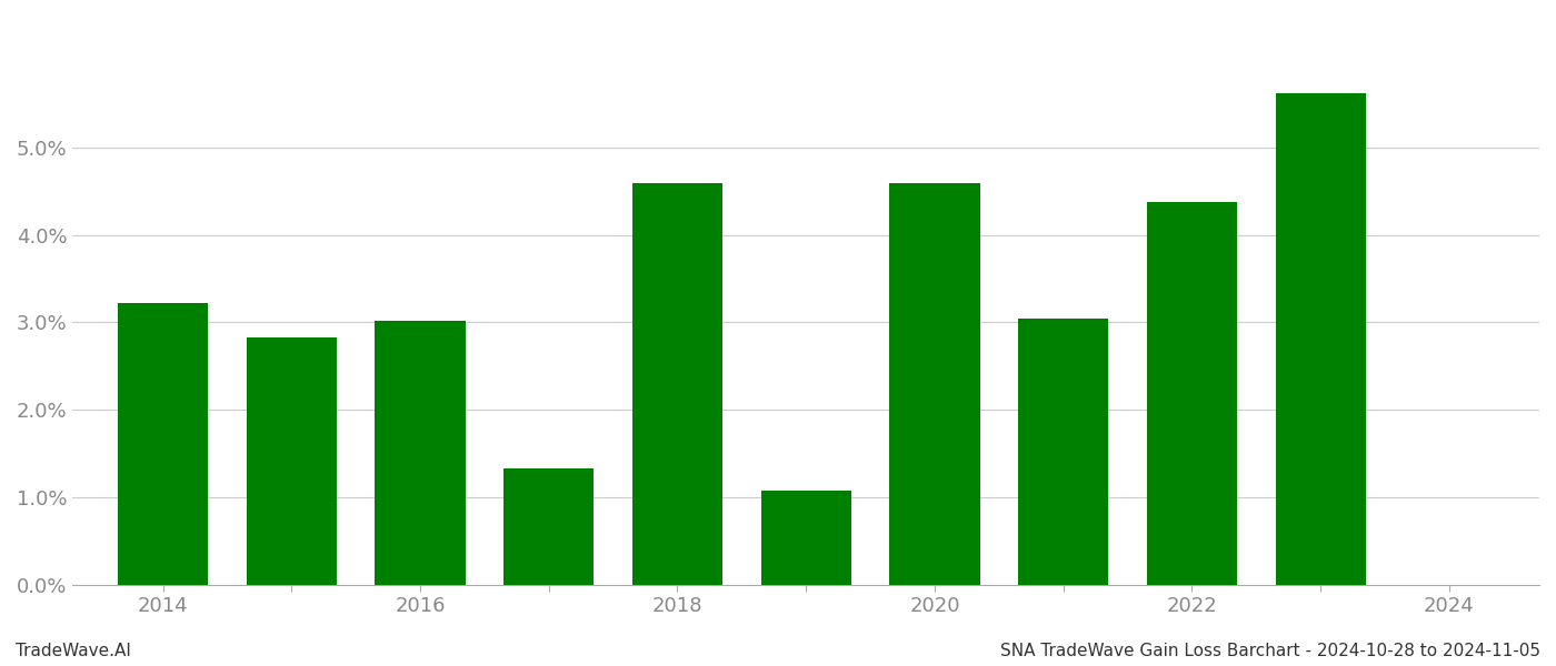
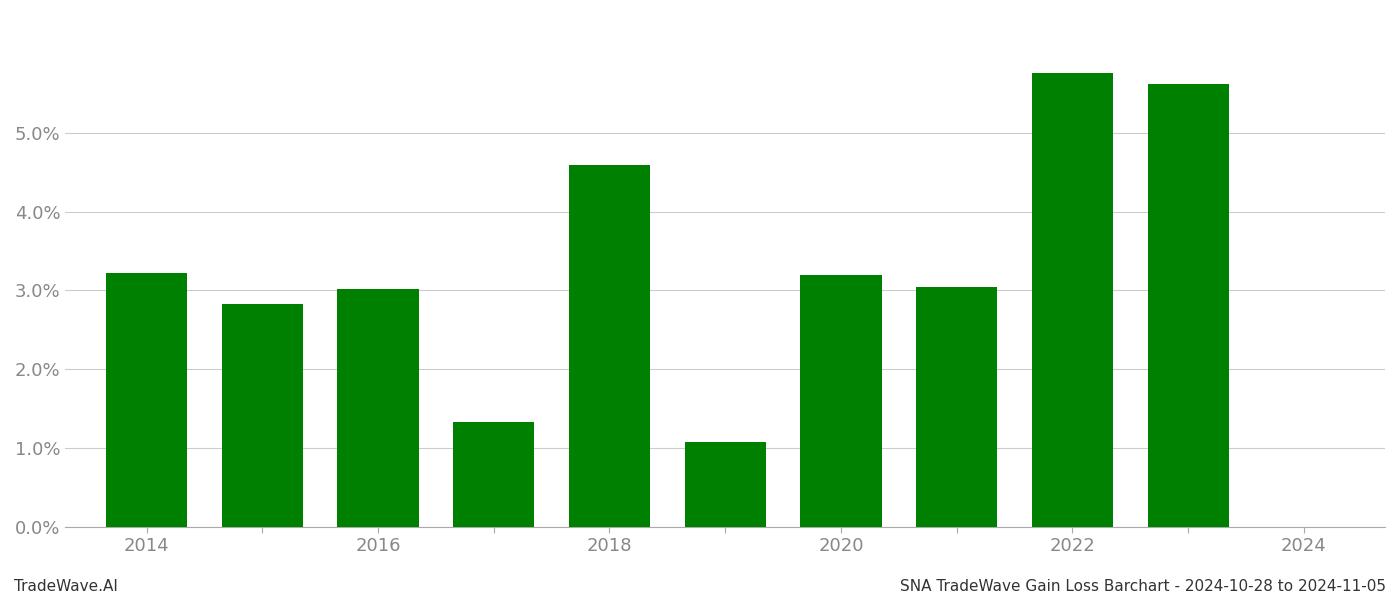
2020: 4.60% -> 3.20%
2022: 4.38% -> 5.76%
